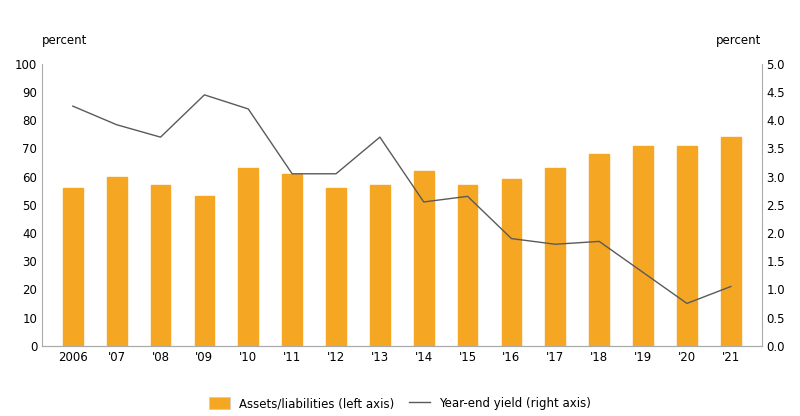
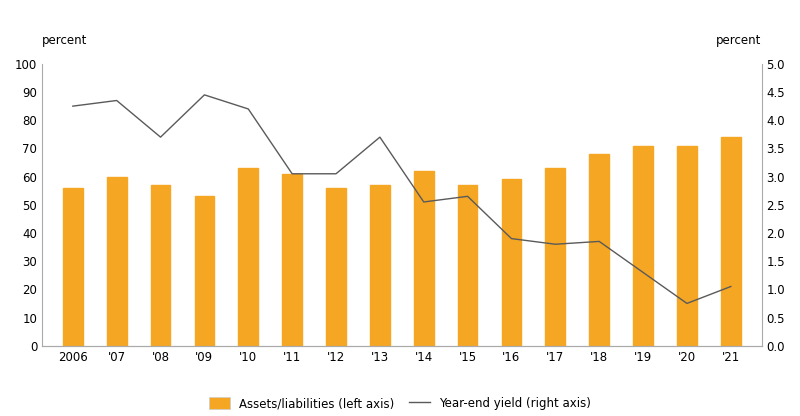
Year-end yield (right axis)/'07: 3.92 -> 4.35
